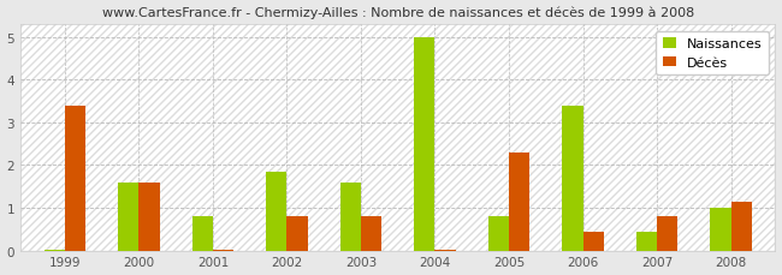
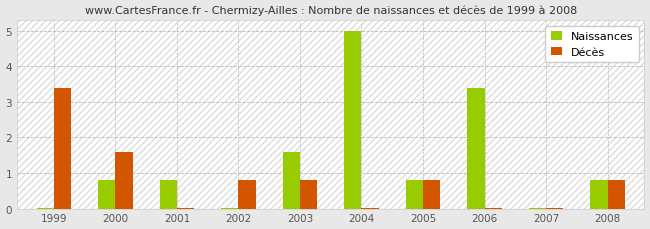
Naissances/2000: 1.60 -> 0.80
Naissances/2002: 1.85 -> 0.02
Décès/2005: 2.30 -> 0.80
Décès/2006: 0.45 -> 0.02
Naissances/2007: 0.45 -> 0.02
Décès/2007: 0.80 -> 0.02
Naissances/2008: 1.00 -> 0.80
Décès/2008: 1.15 -> 0.80
